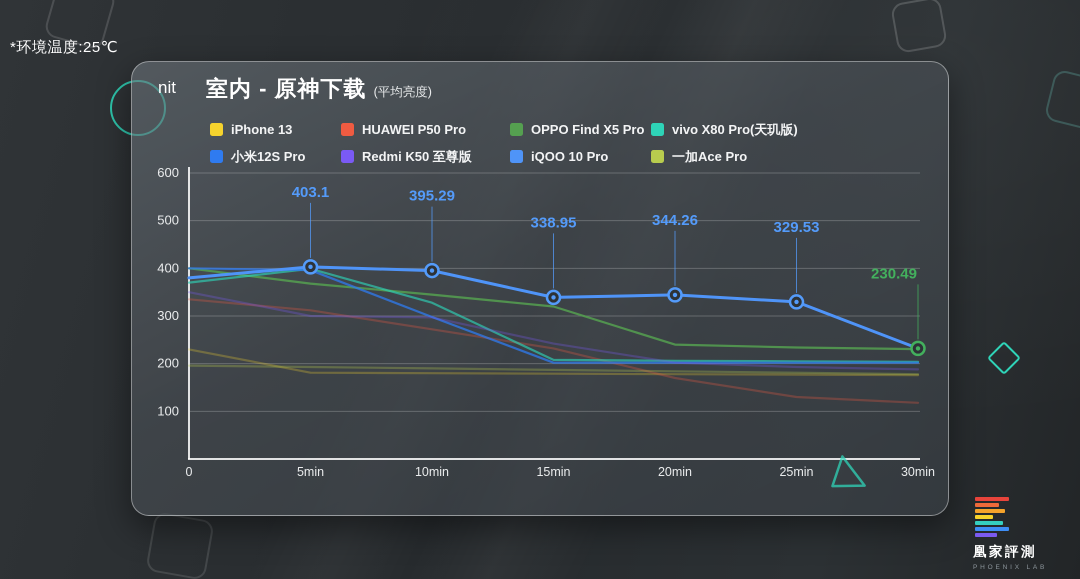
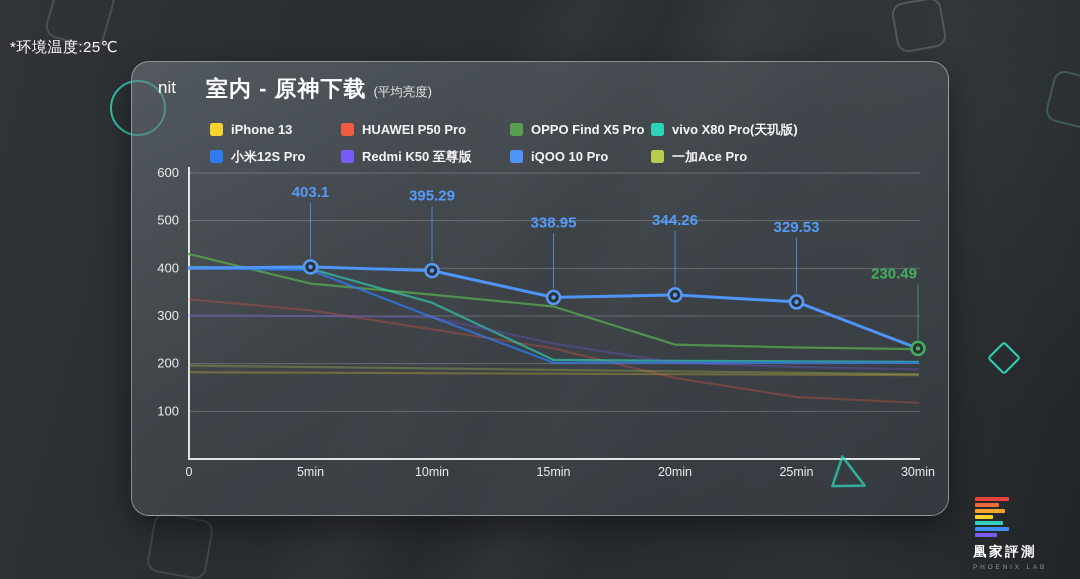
iPhone 13/0: 230 -> 180
OPPO Find X5 Pro/0: 400 -> 430
vivo X80 Pro(天玑版)/0: 370 -> 400
Redmi K50 至尊版/0: 350 -> 300
iQOO 10 Pro/0: 380 -> 400
